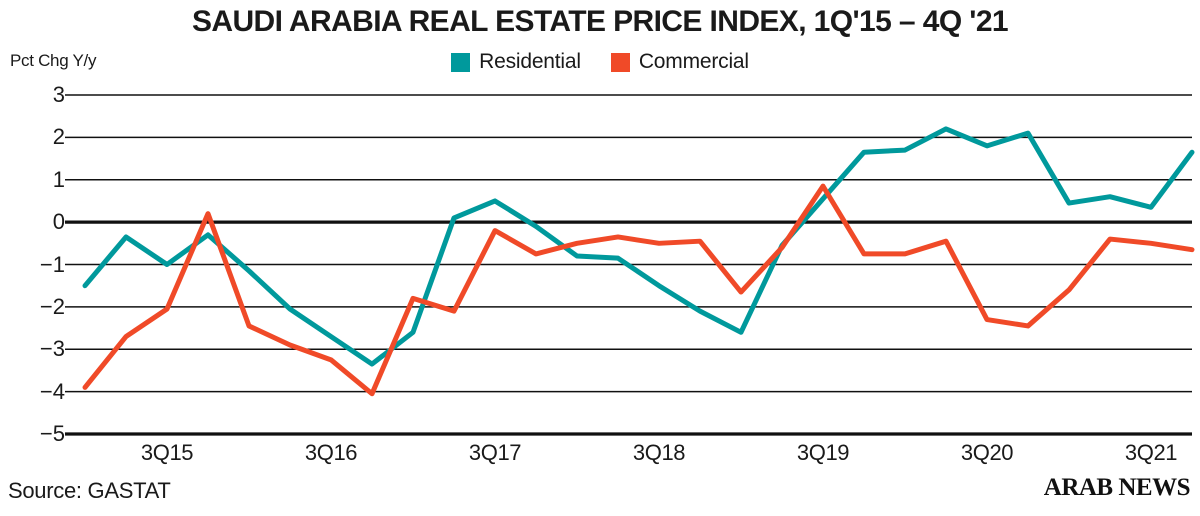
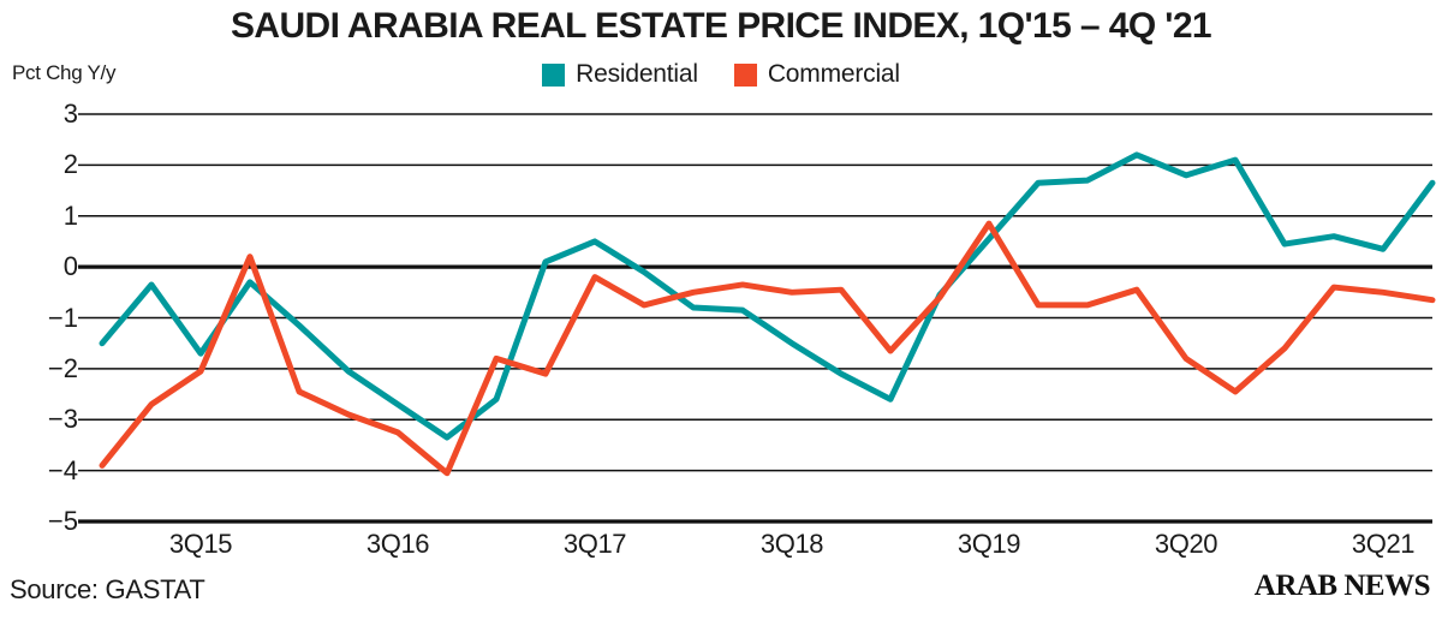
Residential/3Q15: -1.0 -> -1.7
Commercial/3Q20: -2.3 -> -1.8
